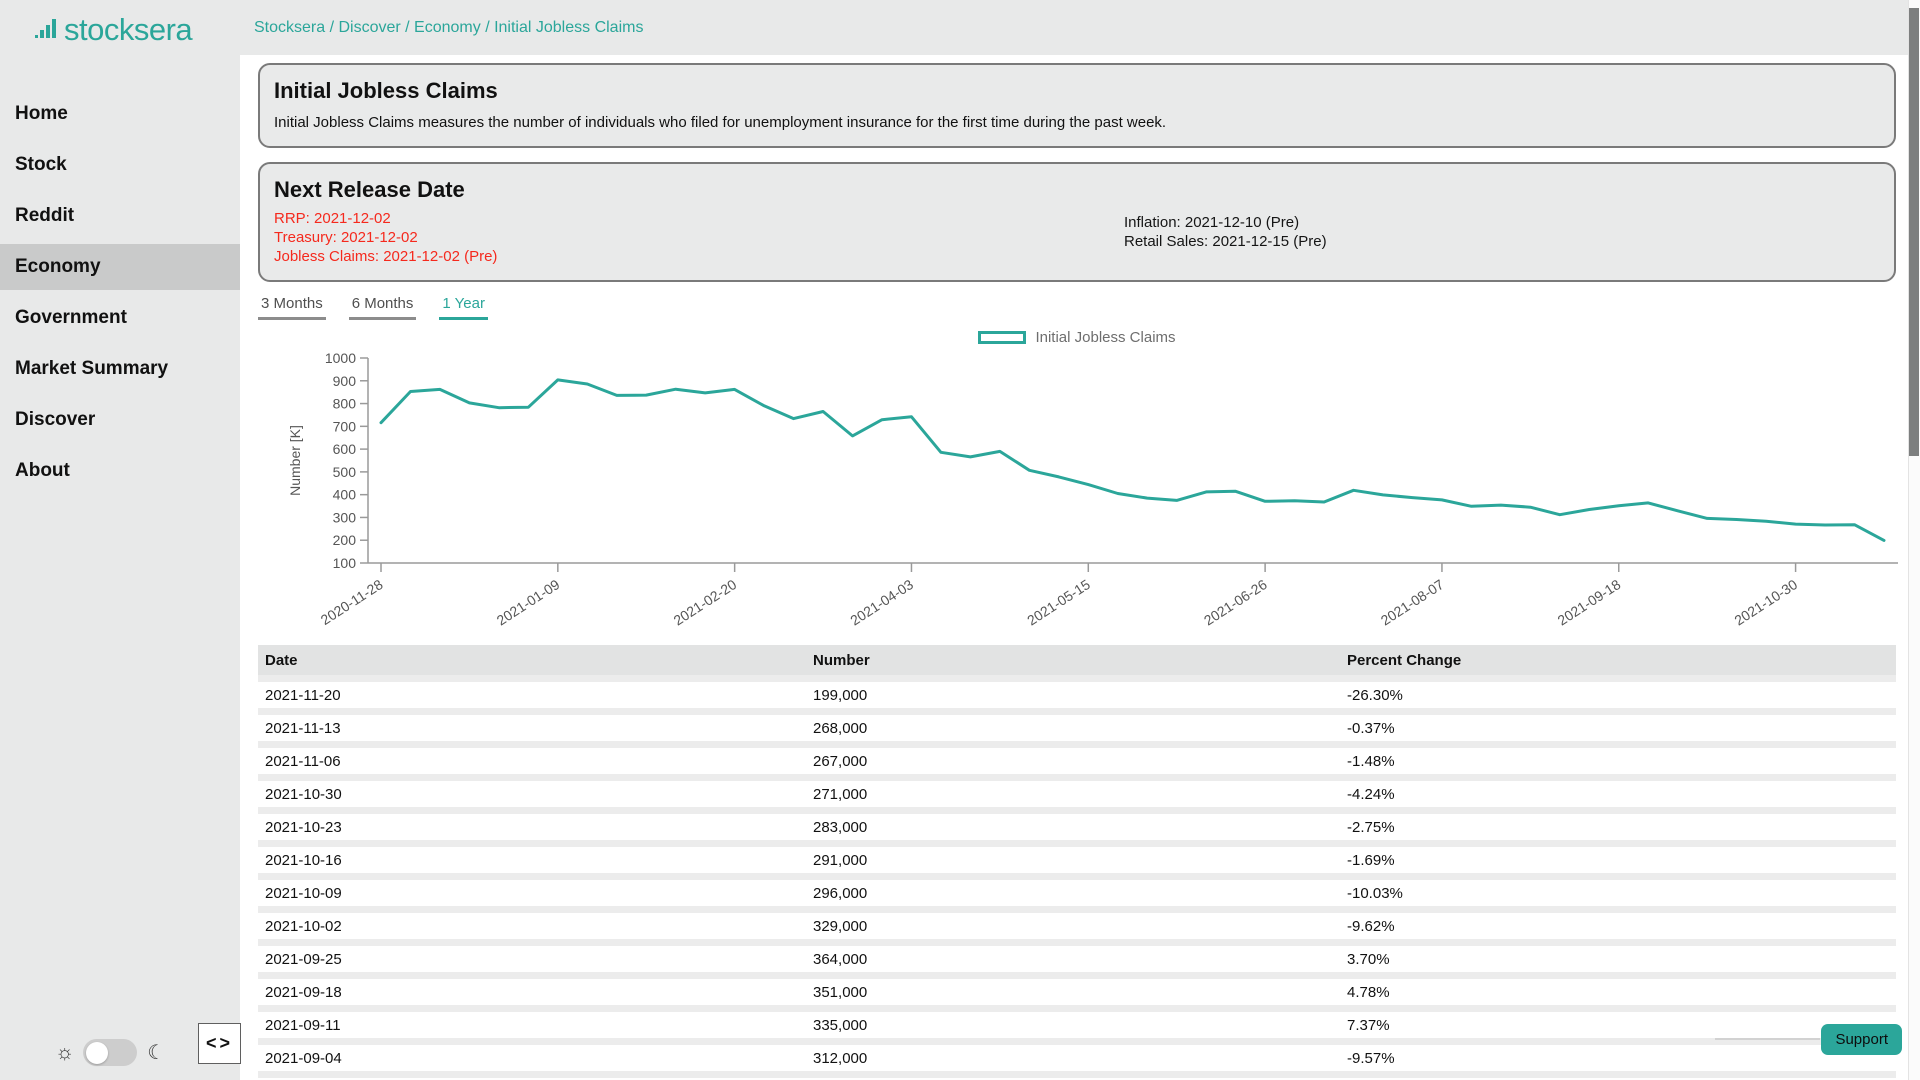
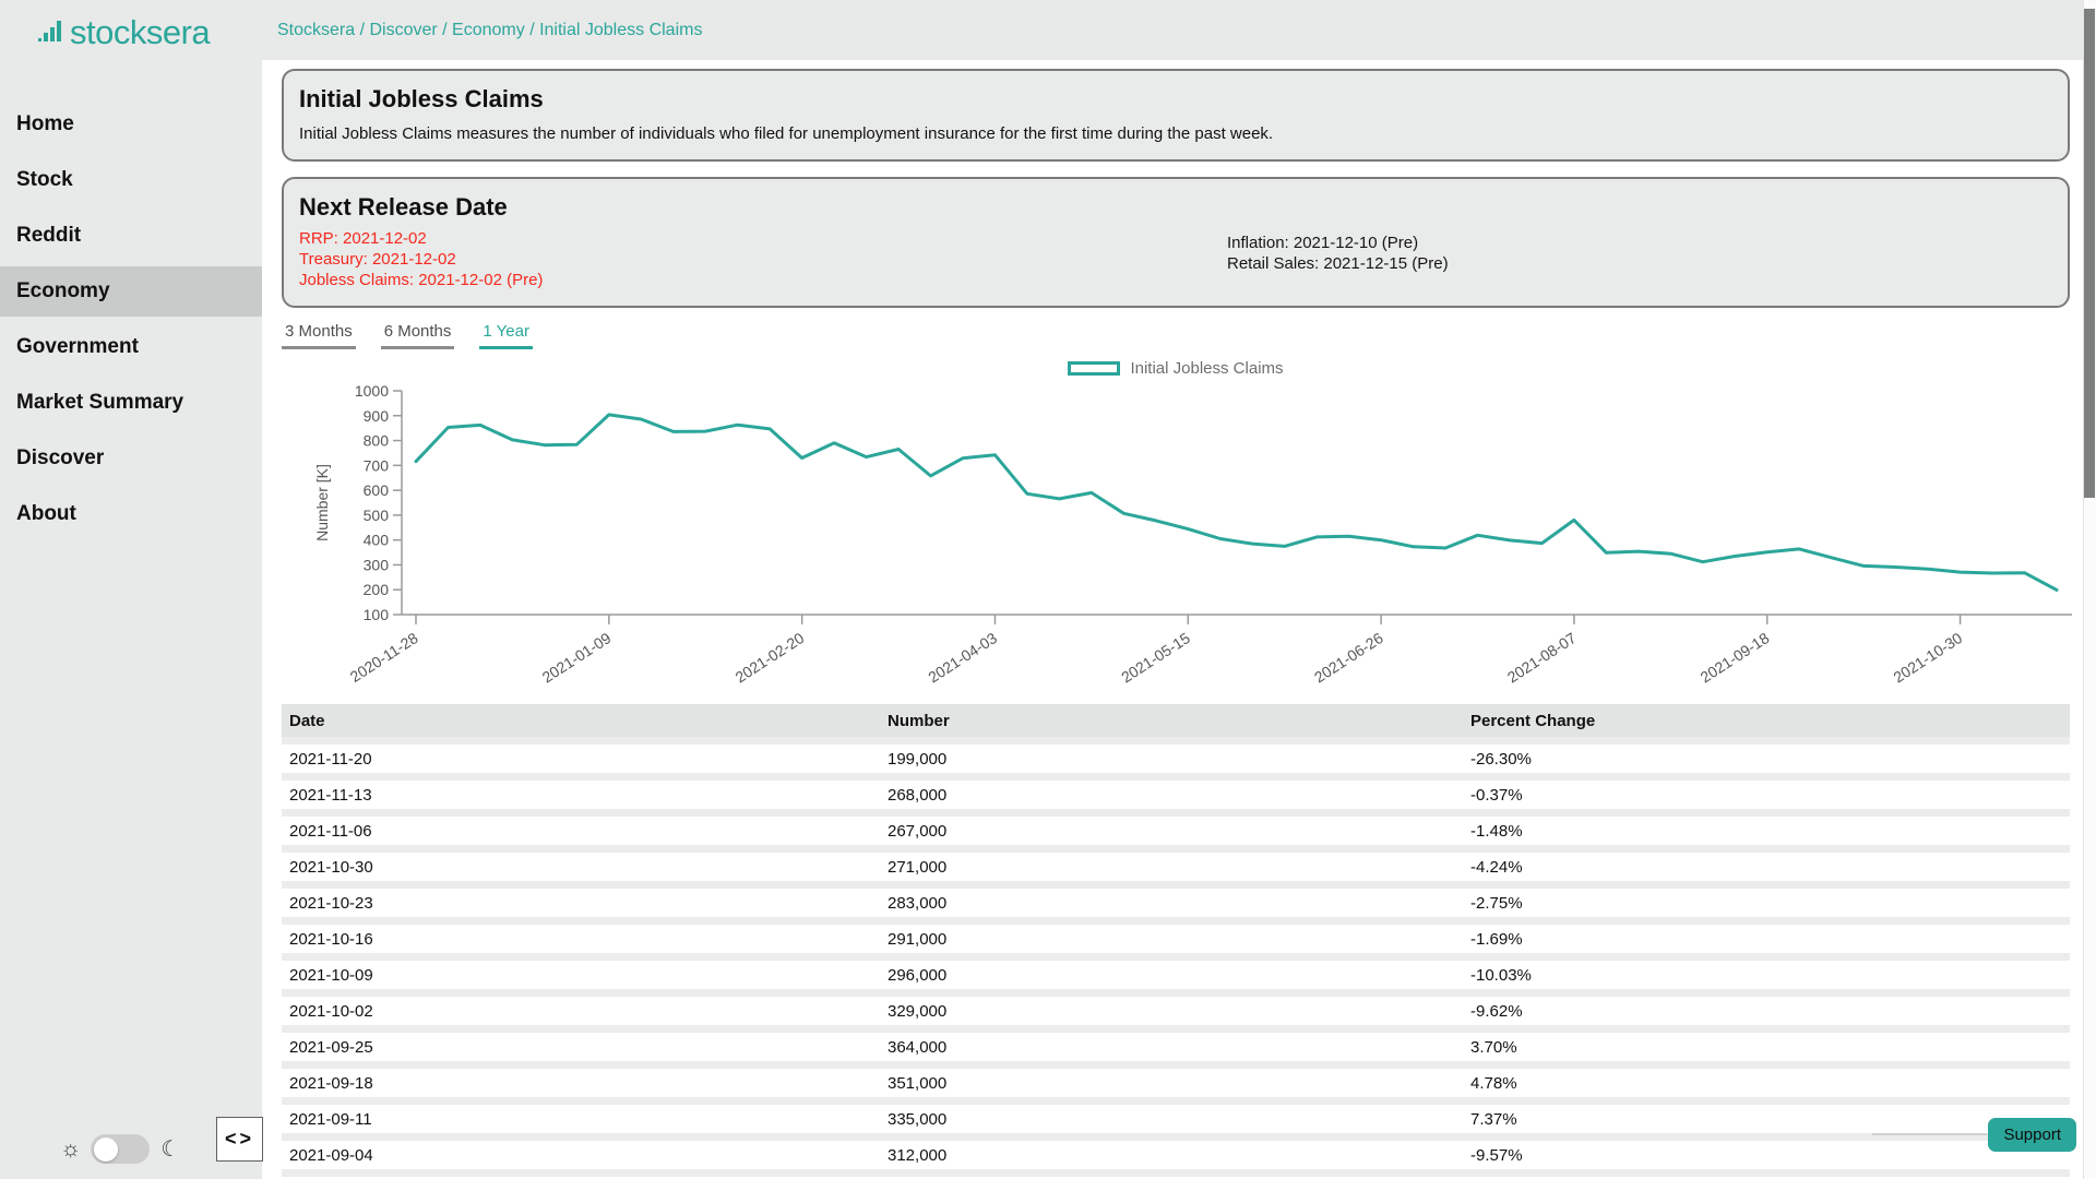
2021-02-20: 860 -> 730
2021-06-26: 370 -> 400
2021-08-07: 380 -> 480
